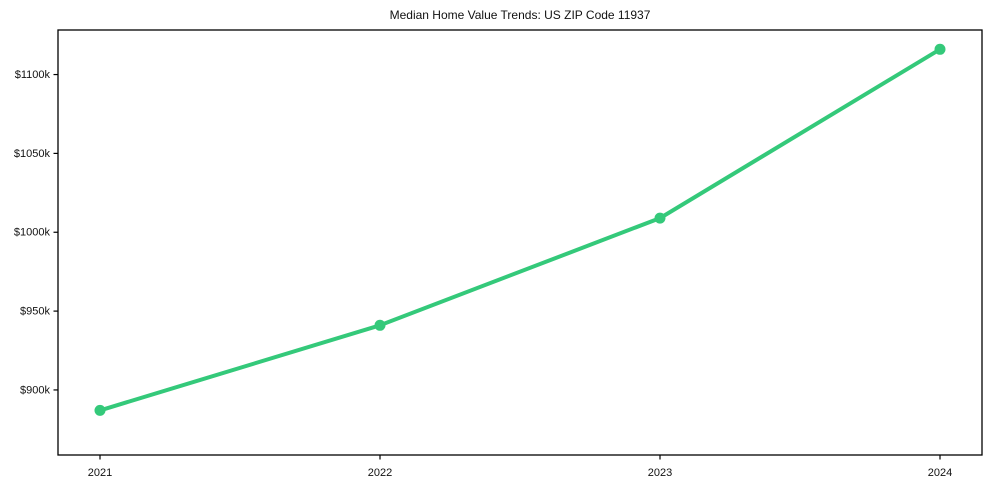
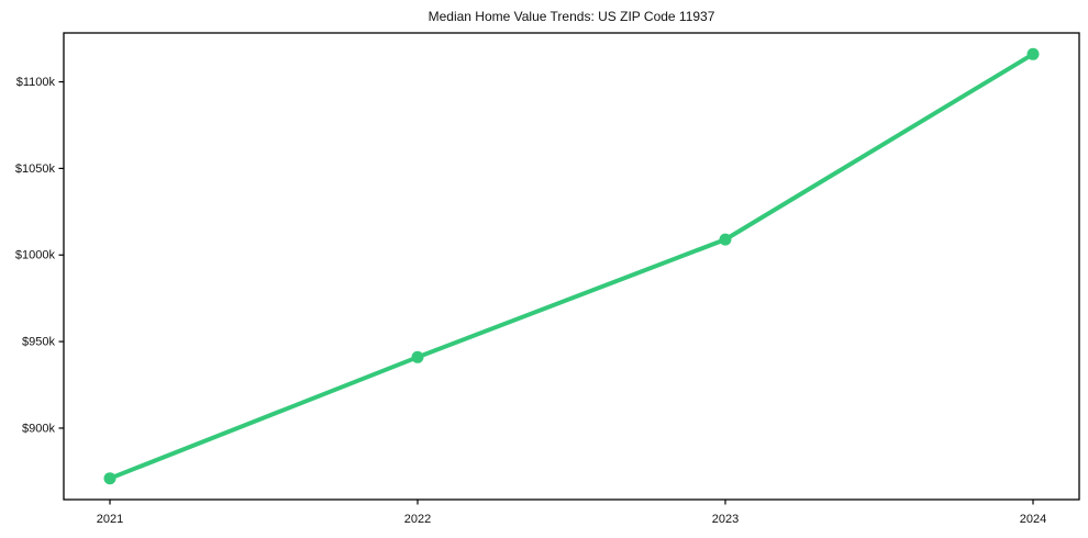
2021: $887k -> $871k
